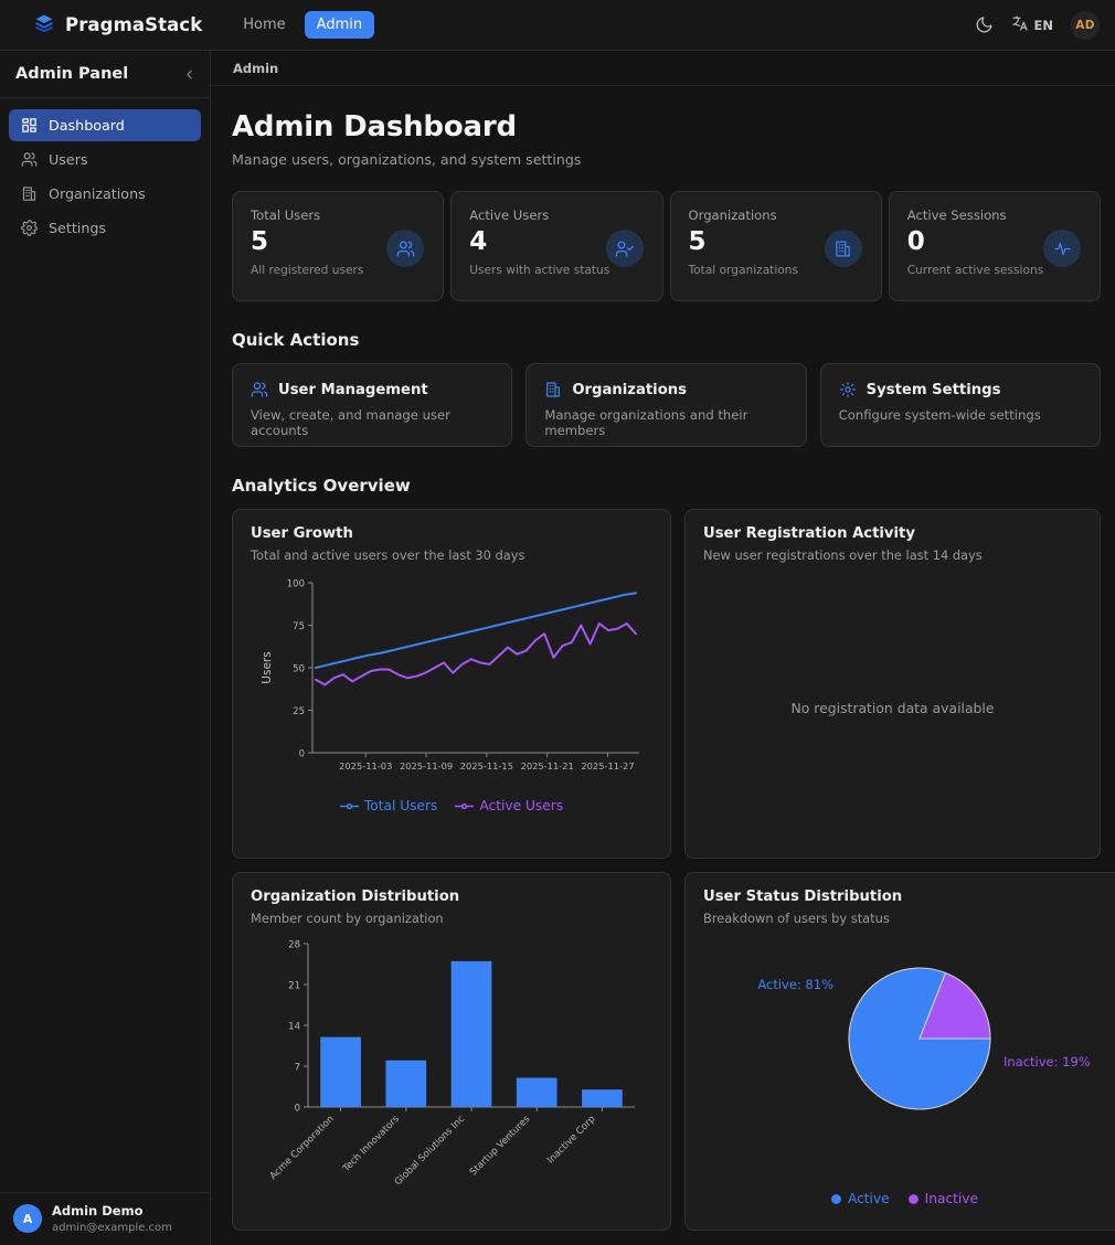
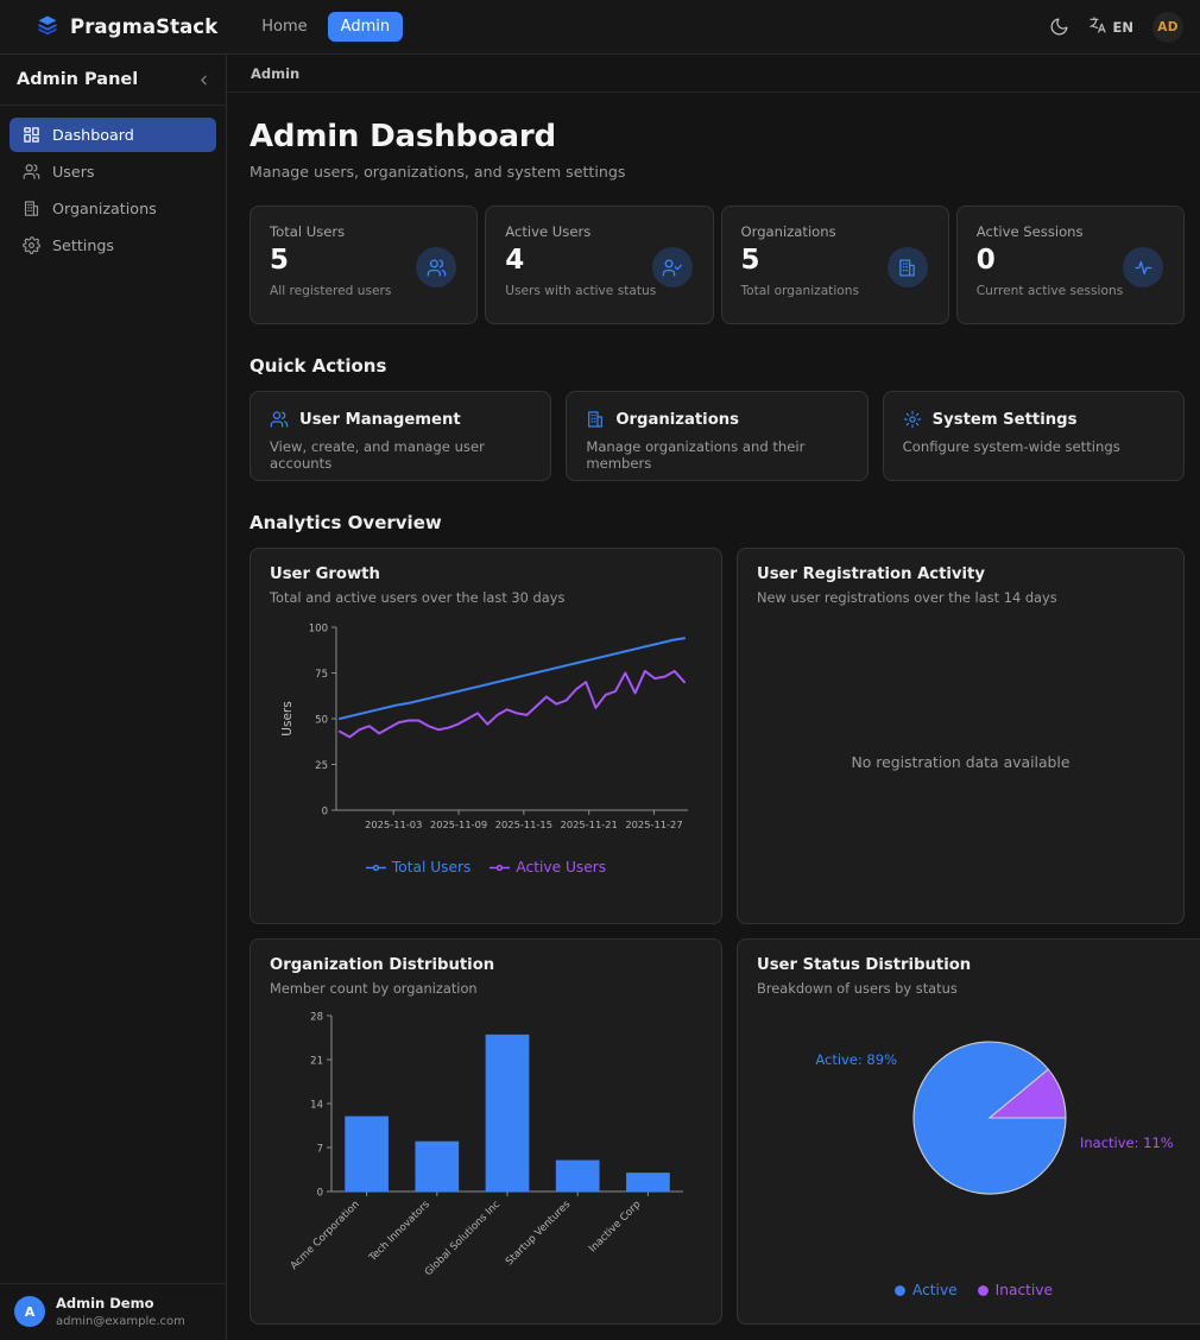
User Status Distribution/Active: 81% -> 89%
User Status Distribution/Inactive: 19% -> 11%
